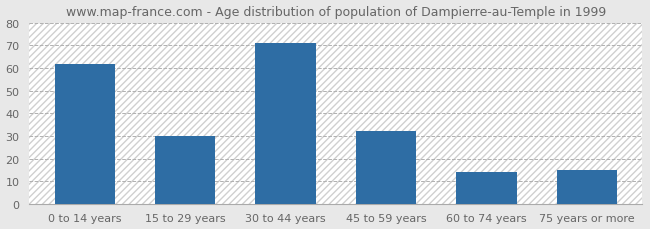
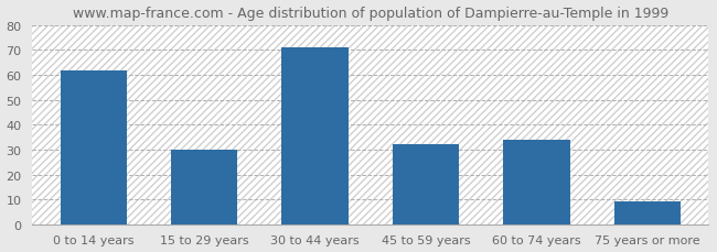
60 to 74 years: 14 -> 34
75 years or more: 15 -> 9
